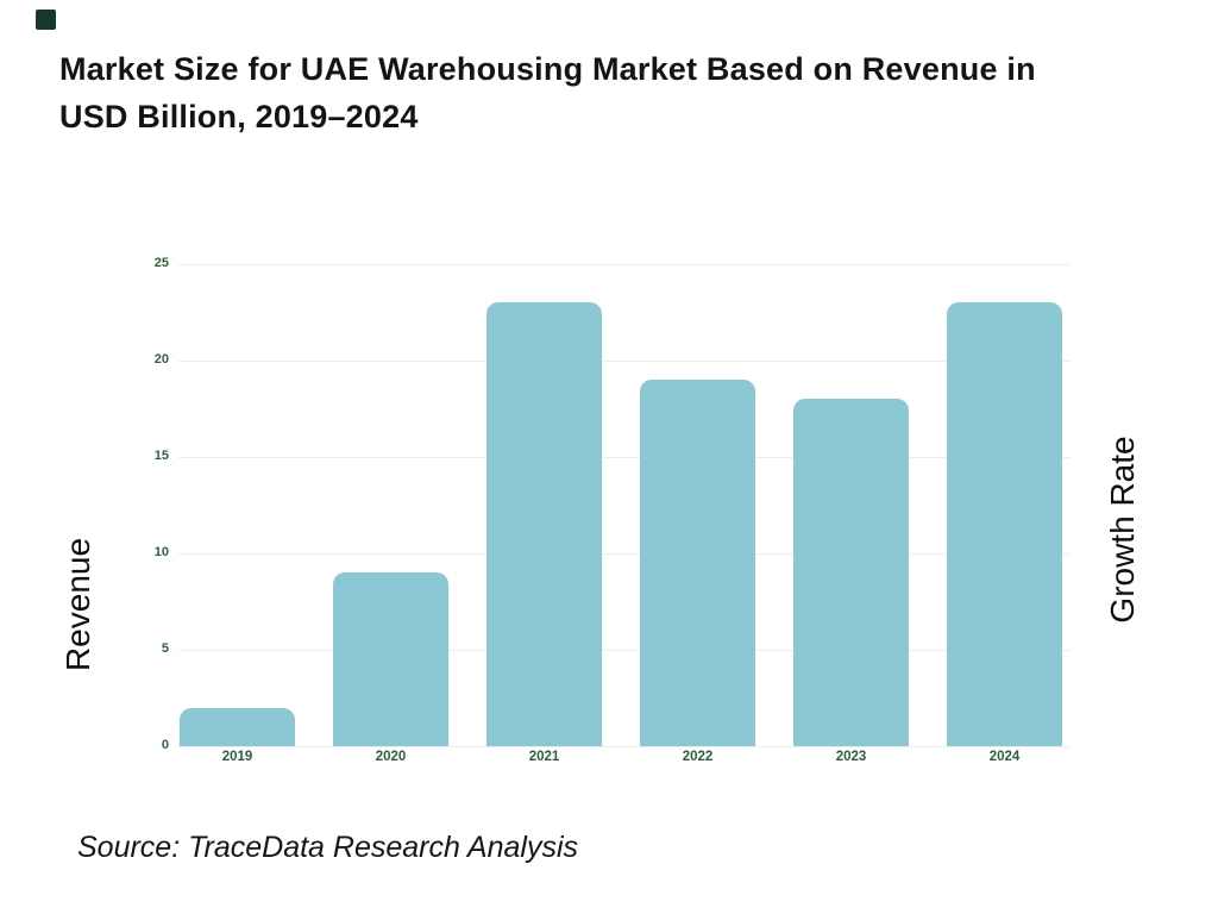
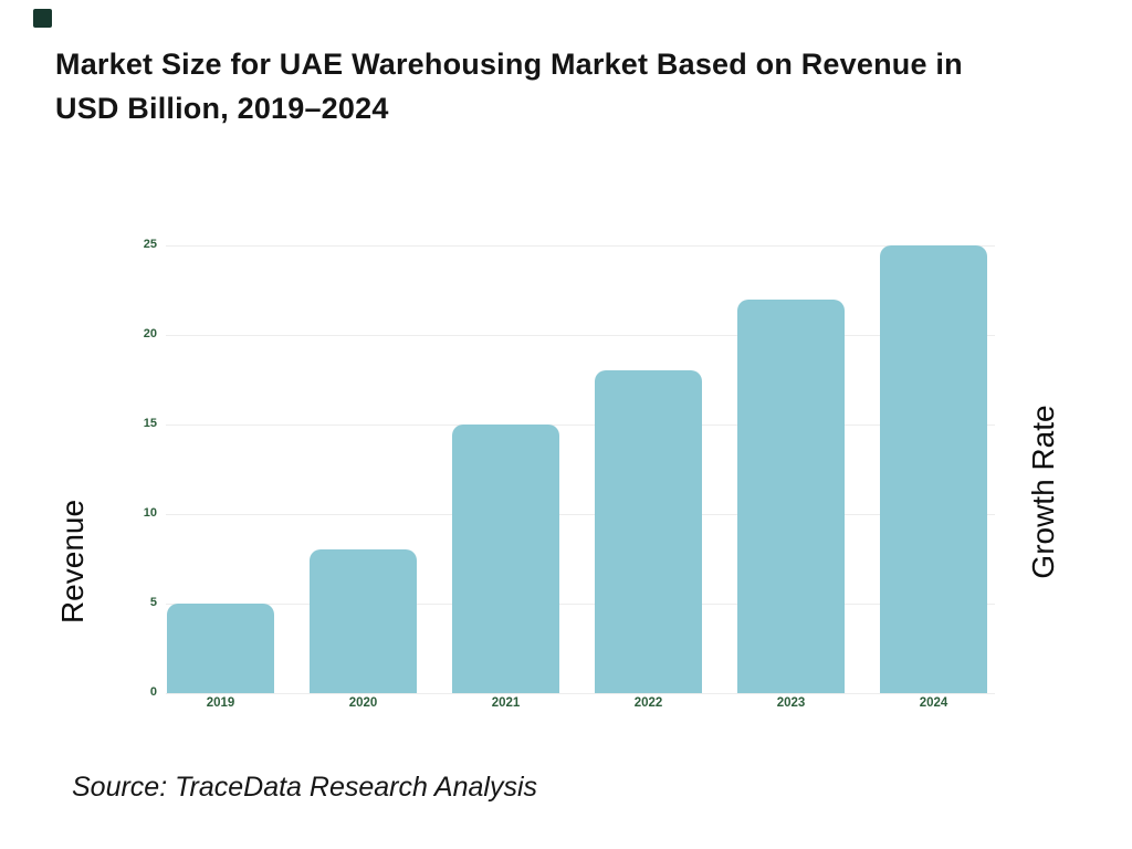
2019: 2 -> 5
2020: 9 -> 8
2021: 23 -> 15
2022: 19 -> 18
2023: 18 -> 22
2024: 23 -> 25
